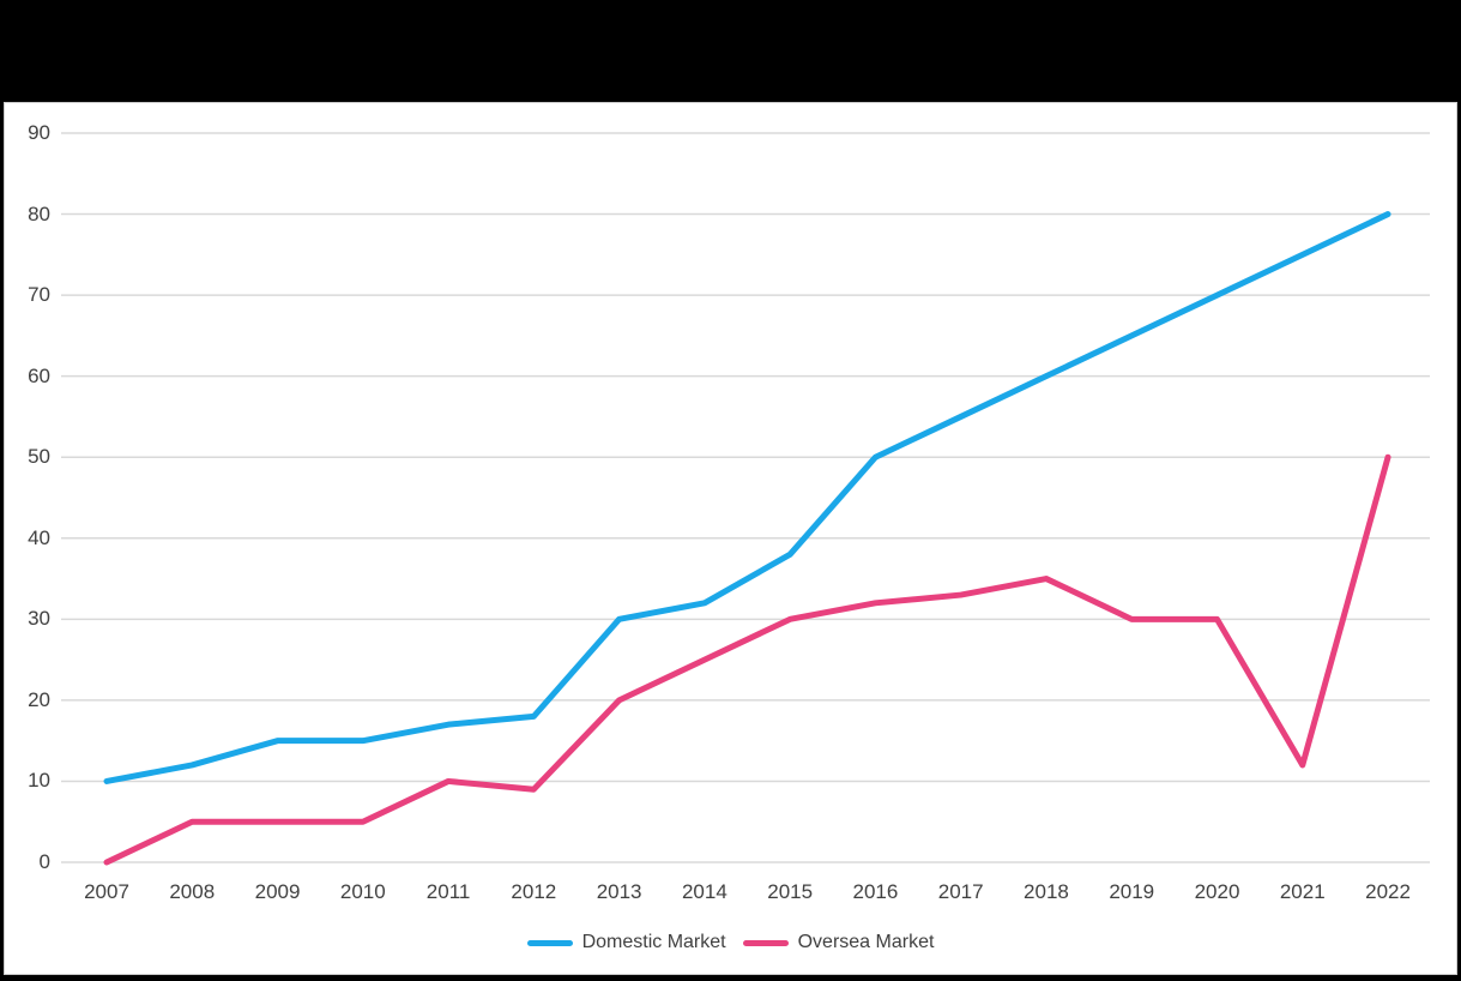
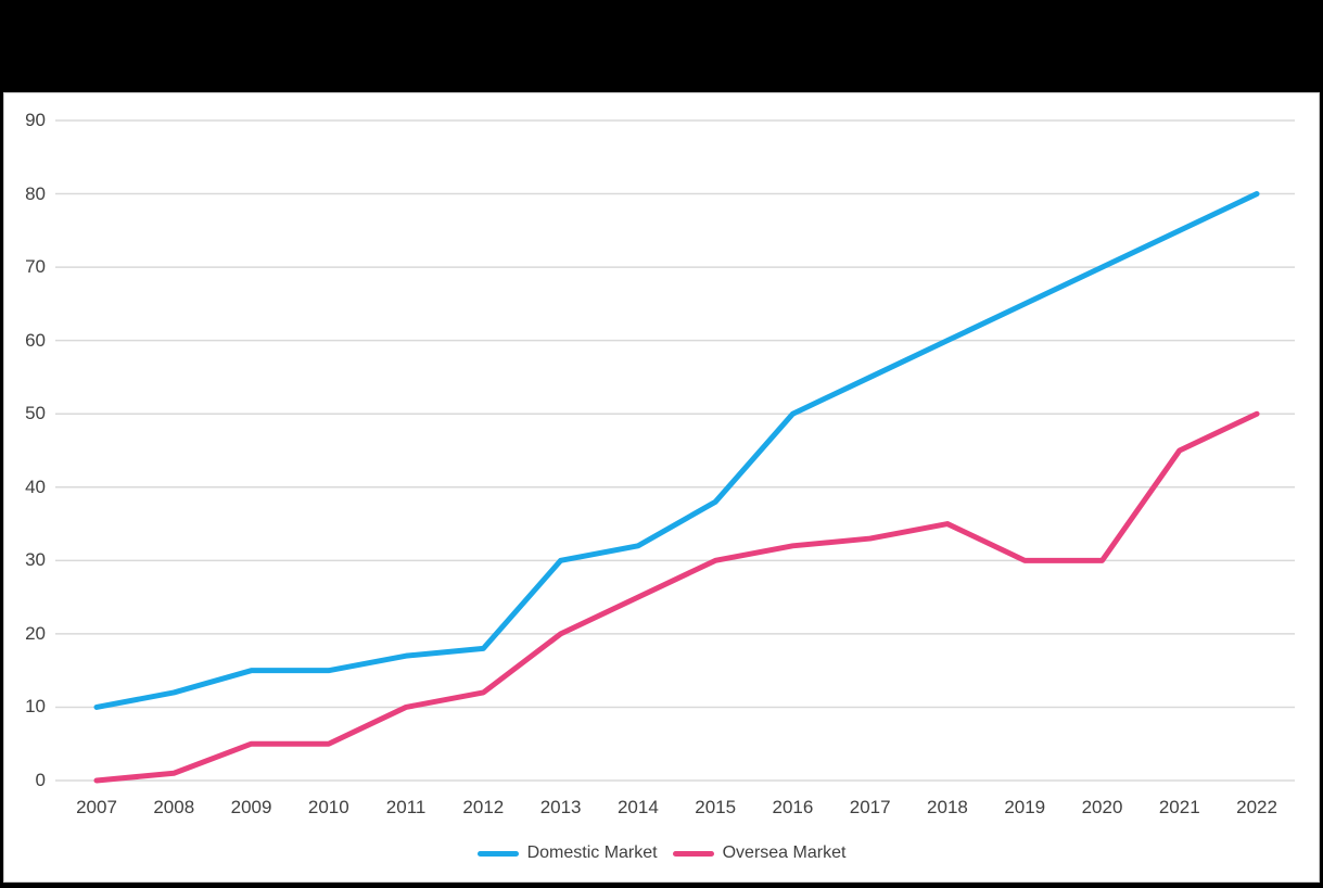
Oversea Market/2008: 5 -> 1
Oversea Market/2012: 9 -> 12
Oversea Market/2021: 12 -> 45
